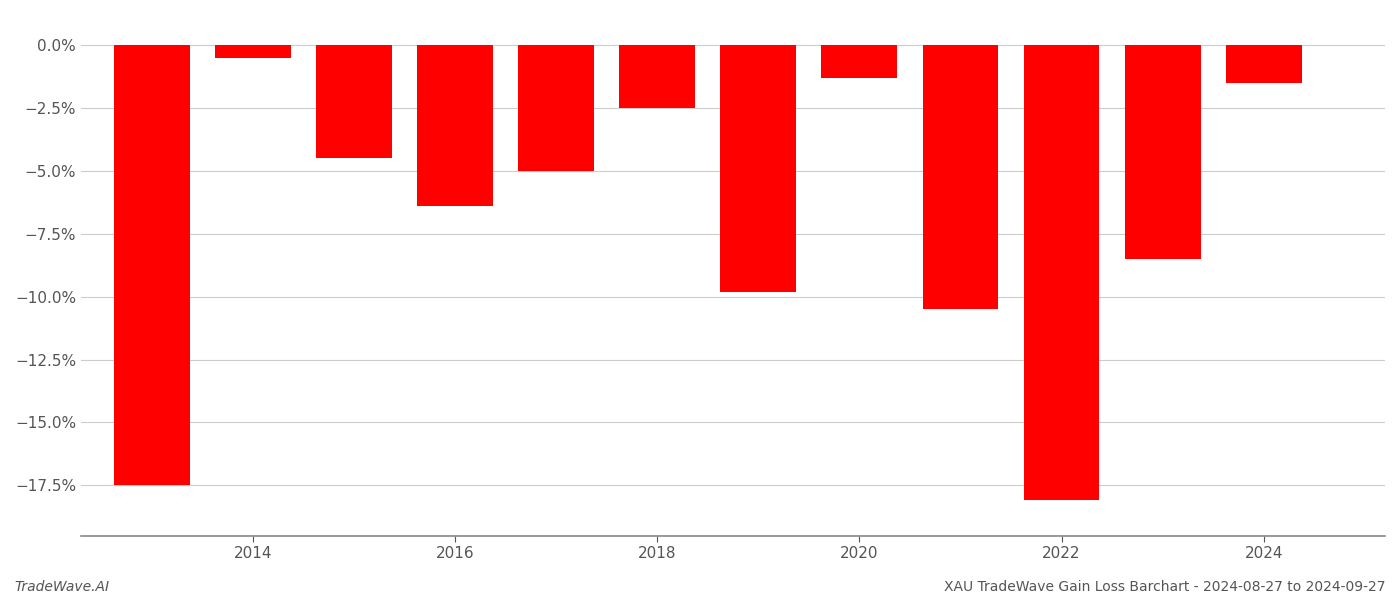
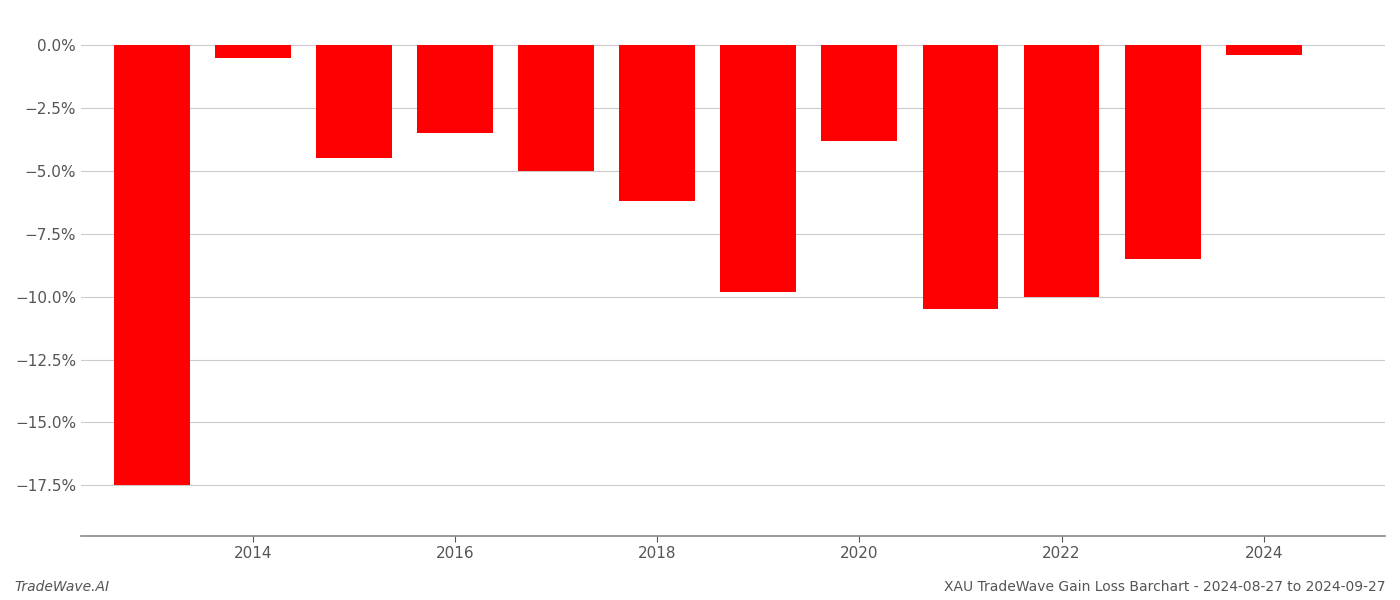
2016: -6.4% -> -3.5%
2018: -2.5% -> -6.2%
2020: -1.3% -> -3.8%
2022: -18.1% -> -10.0%
2024: -1.5% -> -0.4%
